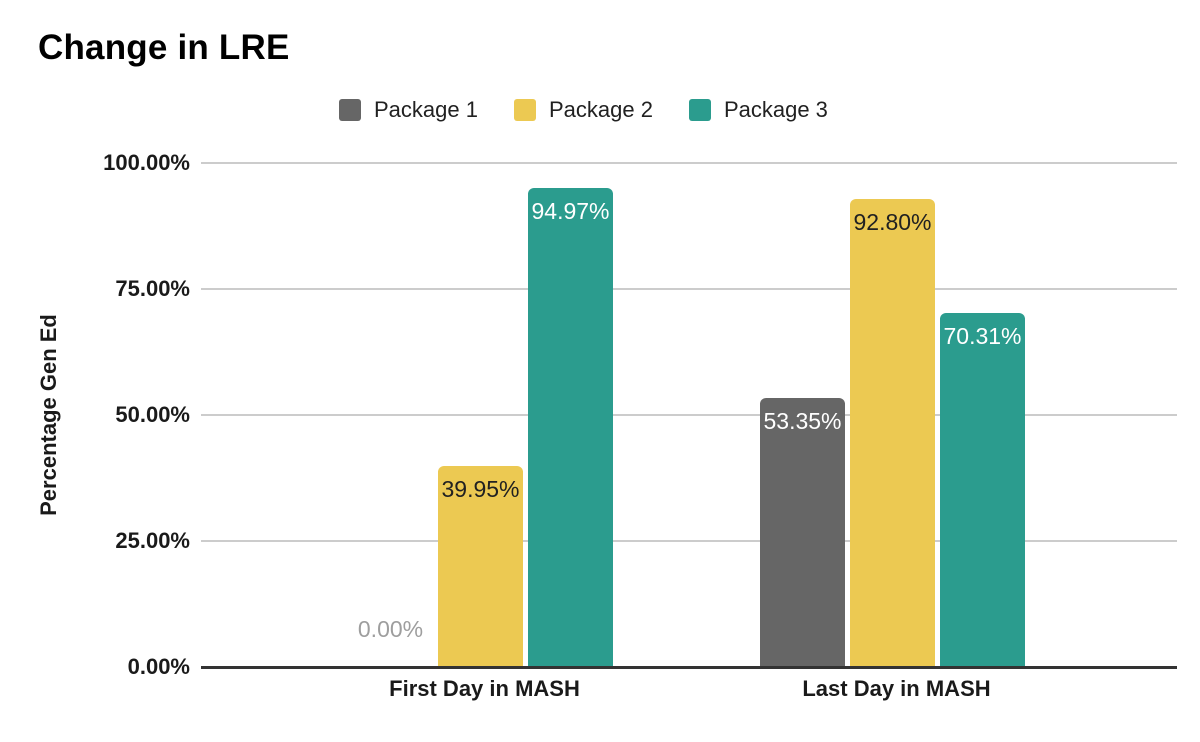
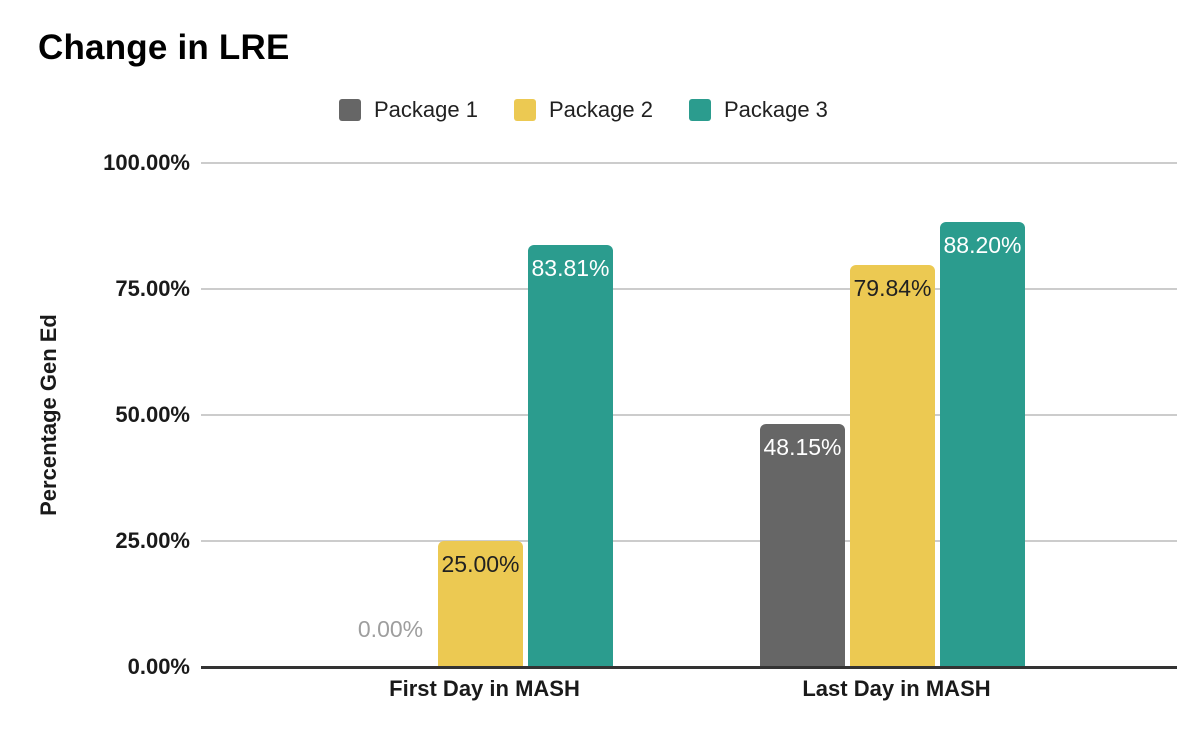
Package 2/First Day in MASH: 39.95% -> 25.00%
Package 3/First Day in MASH: 94.97% -> 83.81%
Package 1/Last Day in MASH: 53.35% -> 48.15%
Package 2/Last Day in MASH: 92.80% -> 79.84%
Package 3/Last Day in MASH: 70.31% -> 88.20%
